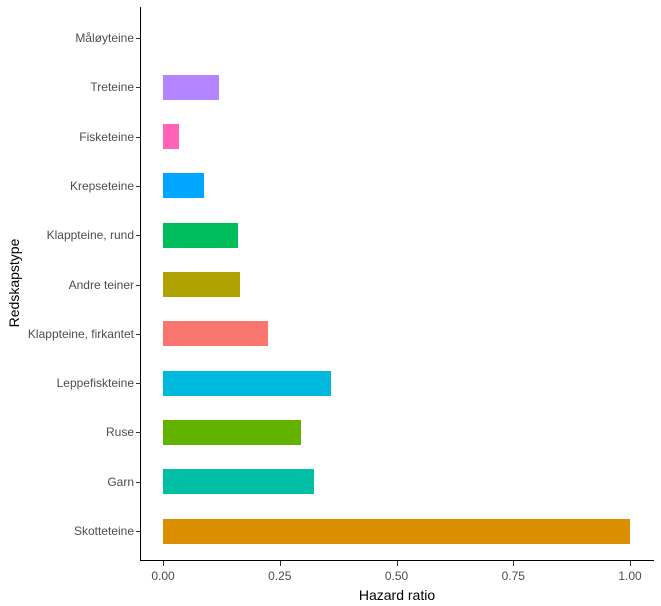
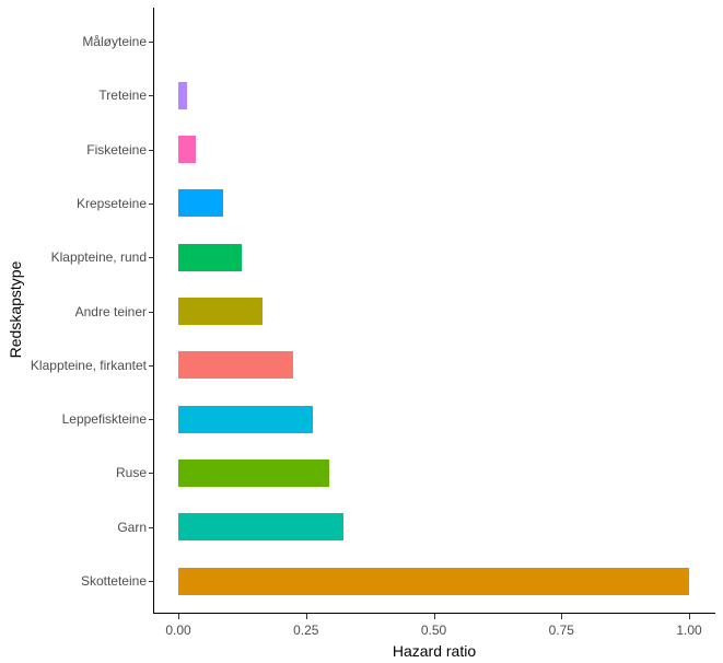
Leppefiskteine: 0.36 -> 0.26
Klappteine, rund: 0.16 -> 0.12
Treteine: 0.12 -> 0.02
